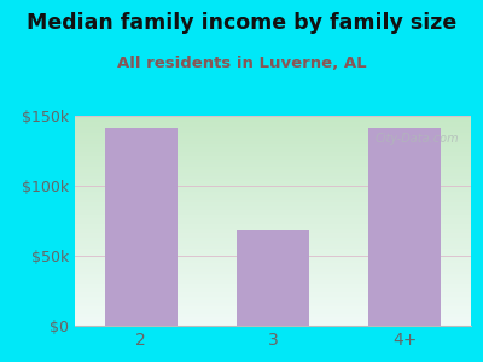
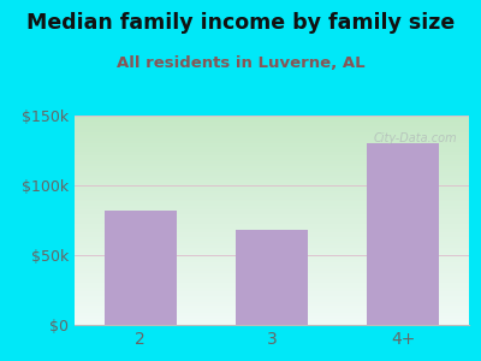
2: $141k -> $82k
4+: $141k -> $130k
